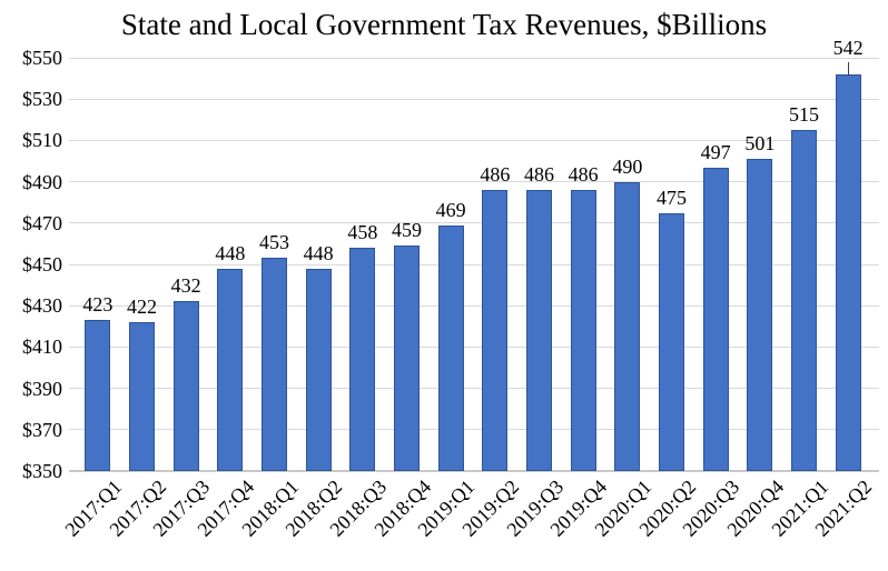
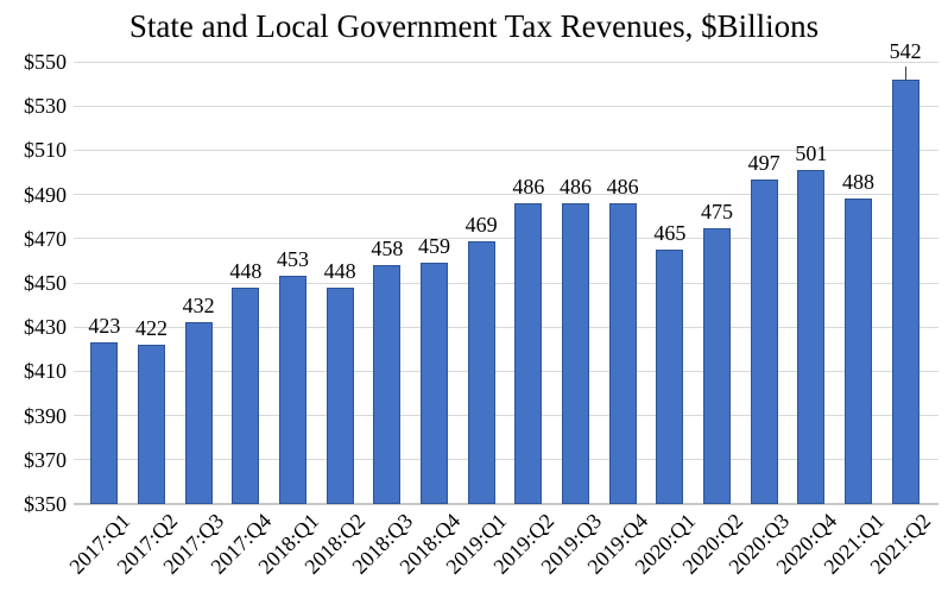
2020:Q1: 490 -> 465
2021:Q1: 515 -> 488
